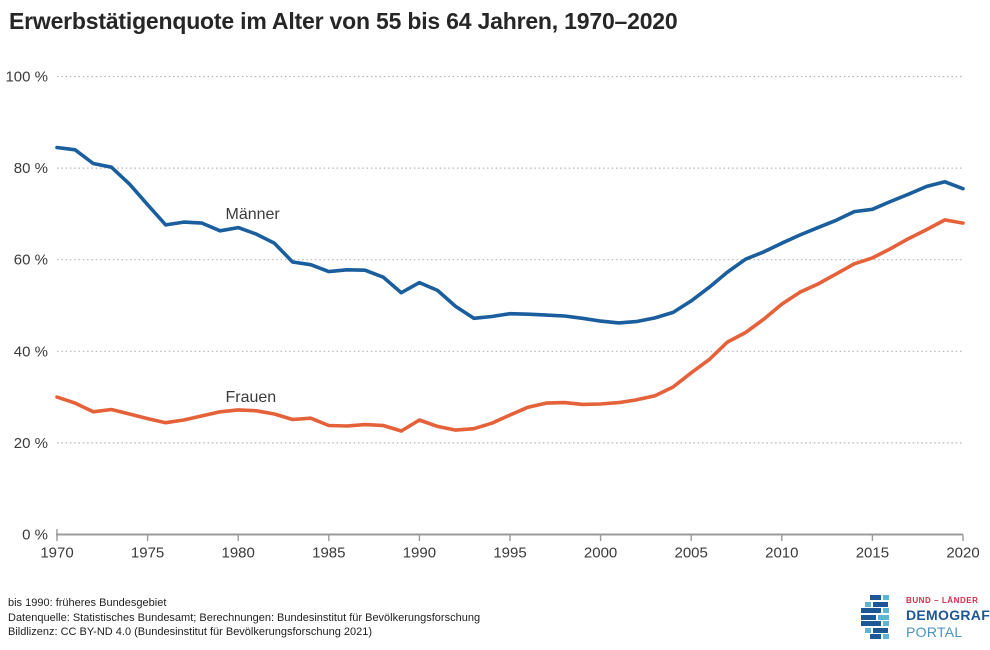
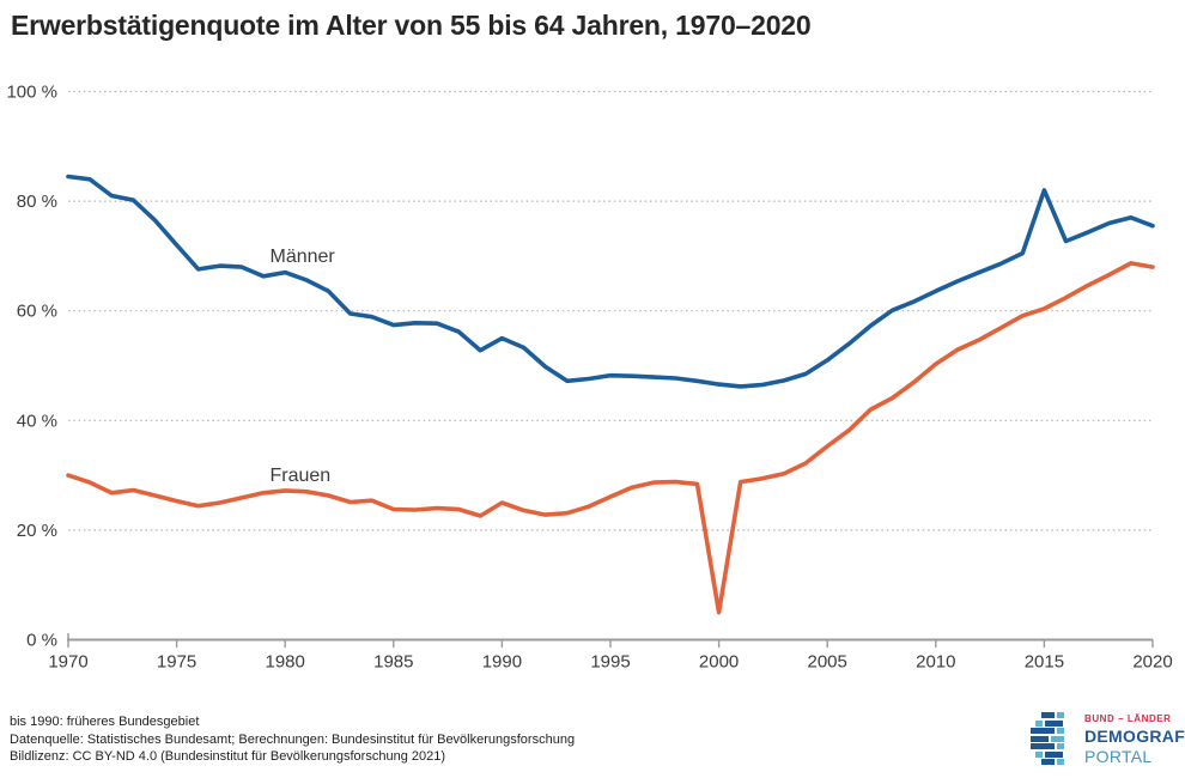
Frauen/2000: 28% -> 5%
Männer/2015: 71% -> 82%
